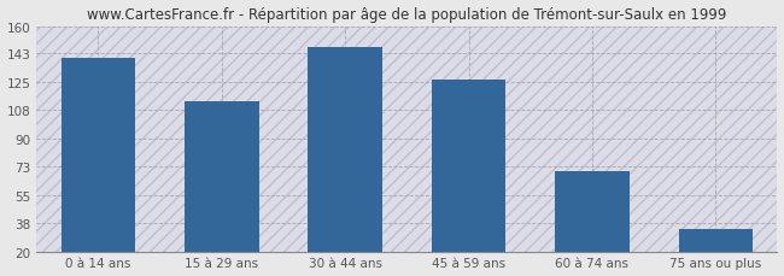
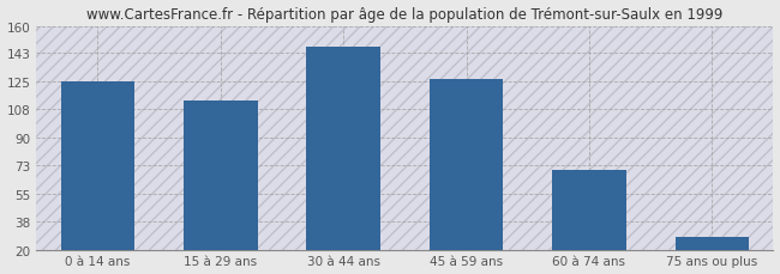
0 à 14 ans: 140 -> 125
75 ans ou plus: 34 -> 28
